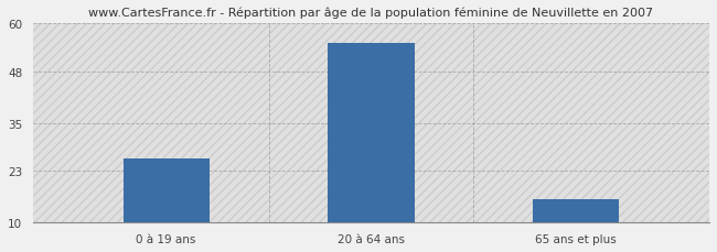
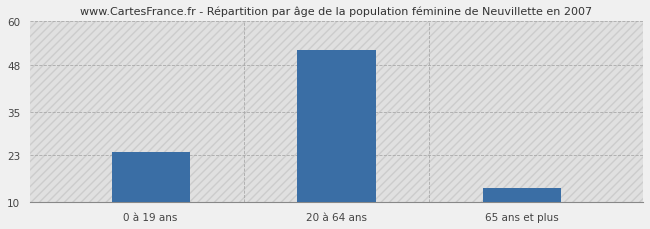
0 à 19 ans: 26 -> 24
20 à 64 ans: 55 -> 52
65 ans et plus: 16 -> 14
